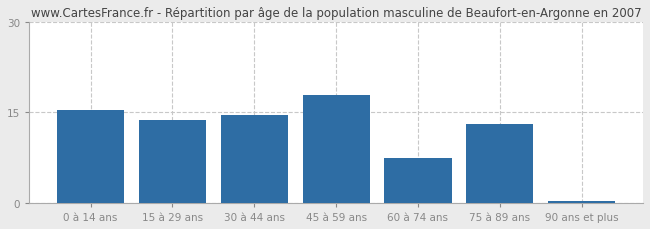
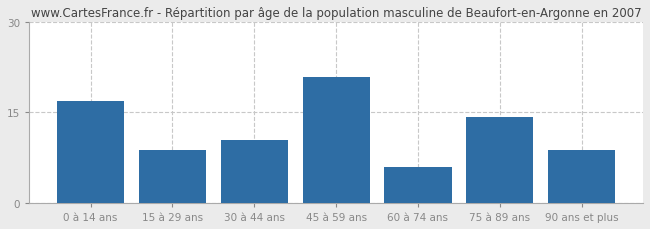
0 à 14 ans: 15.4 -> 16.8
15 à 29 ans: 13.8 -> 8.8
30 à 44 ans: 14.6 -> 10.4
45 à 59 ans: 17.8 -> 20.8
60 à 74 ans: 7.4 -> 6.0
75 à 89 ans: 13.1 -> 14.2
90 ans et plus: 0.3 -> 8.8
